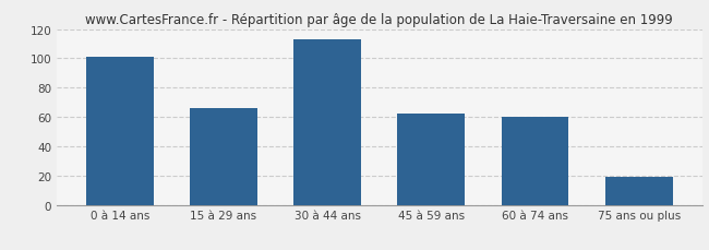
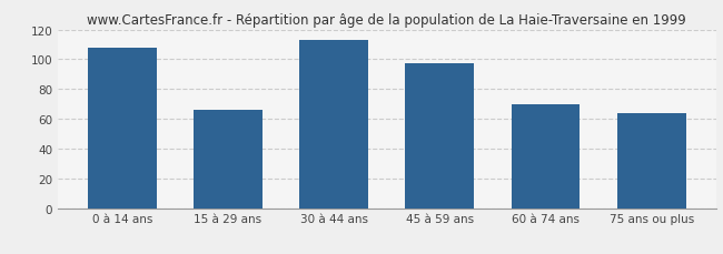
0 à 14 ans: 101 -> 108
45 à 59 ans: 62 -> 97
60 à 74 ans: 60 -> 70
75 ans ou plus: 19 -> 64
